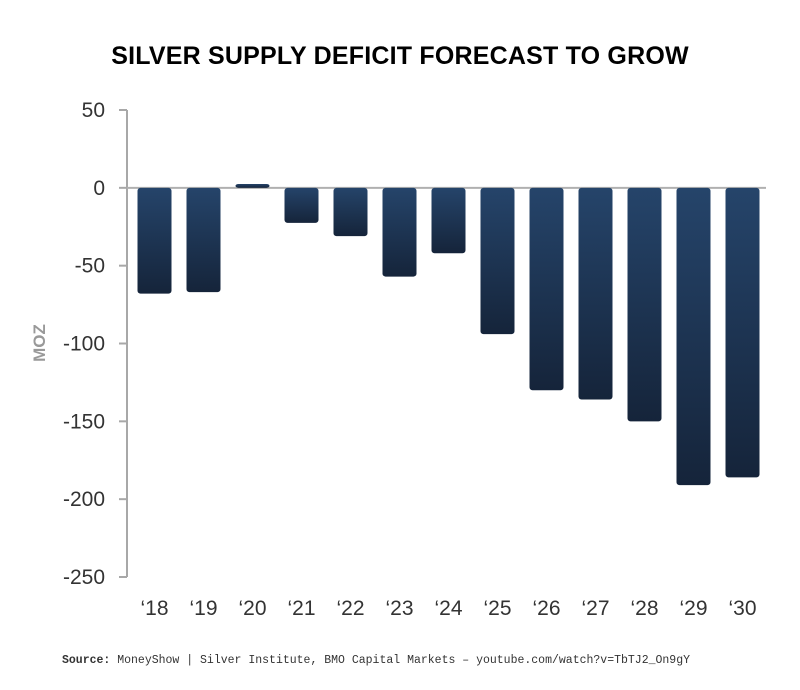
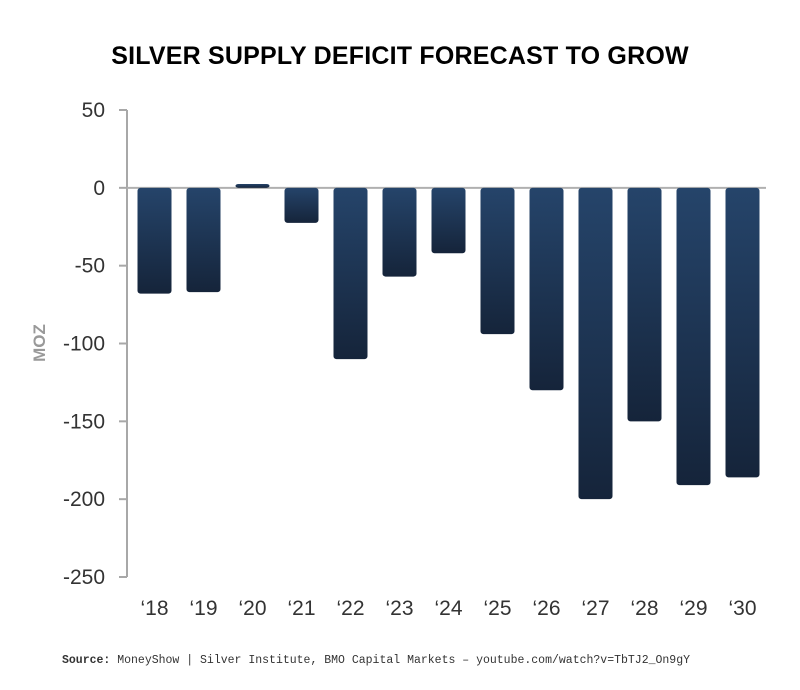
‘22: -31 -> -110
‘27: -136 -> -200
